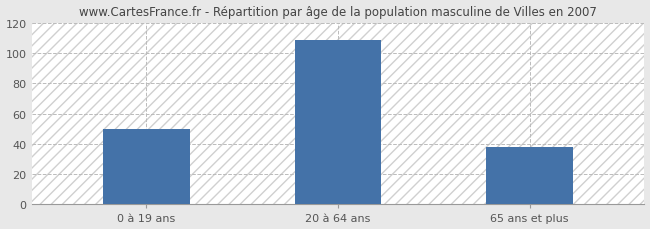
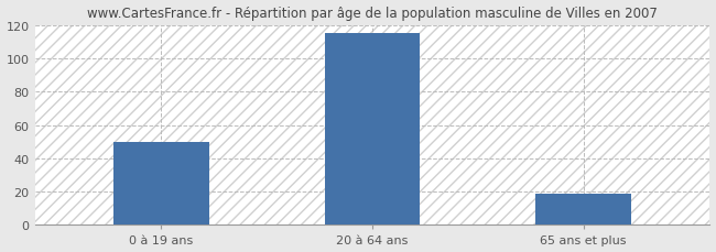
20 à 64 ans: 109 -> 115
65 ans et plus: 38 -> 19
